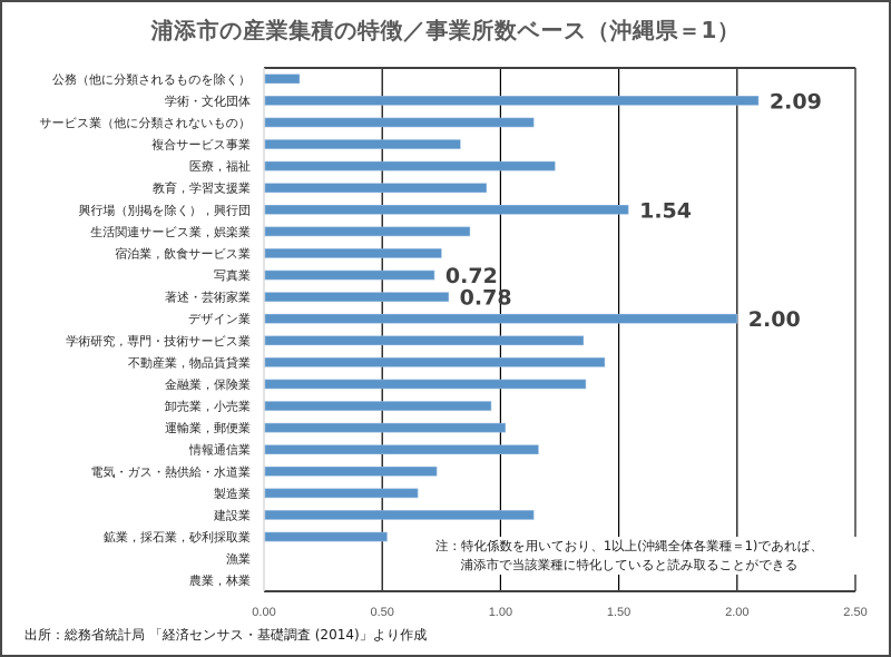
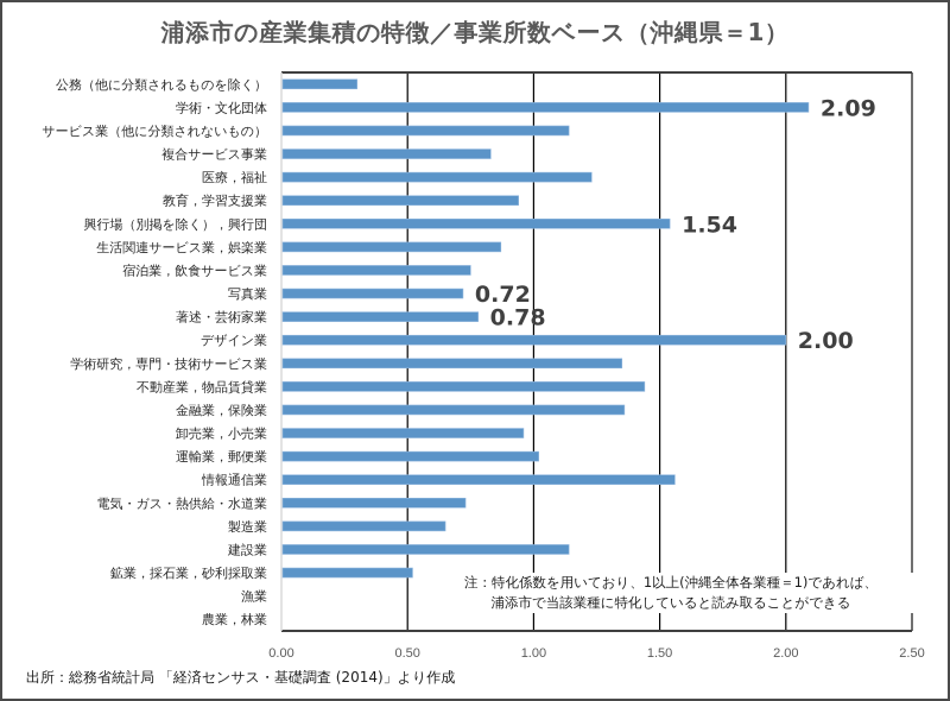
公務（他に分類されるものを除く）: 0.15 -> 0.30
情報通信業: 1.16 -> 1.56
